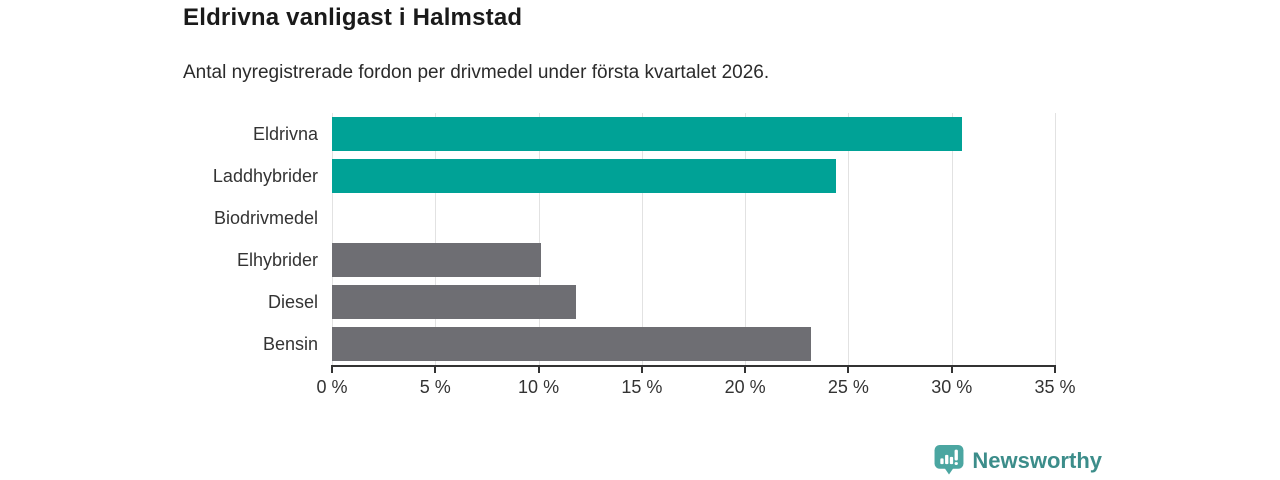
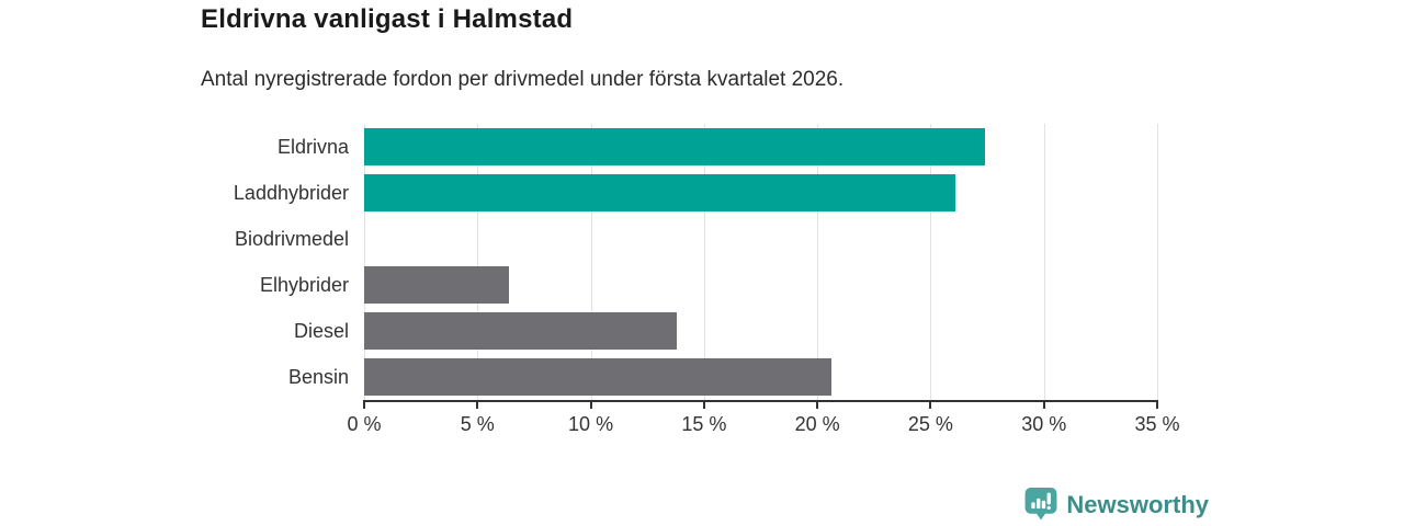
Eldrivna: 30.5% -> 27.4%
Laddhybrider: 24.4% -> 26.1%
Elhybrider: 10.1% -> 6.4%
Diesel: 11.8% -> 13.8%
Bensin: 23.2% -> 20.6%
